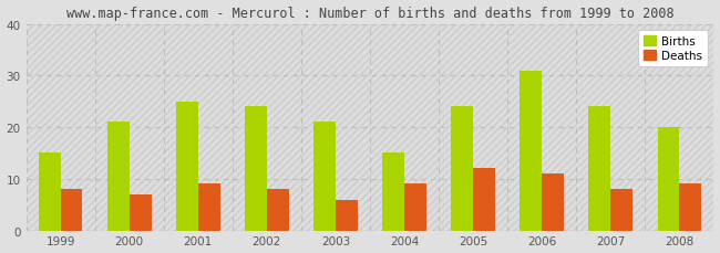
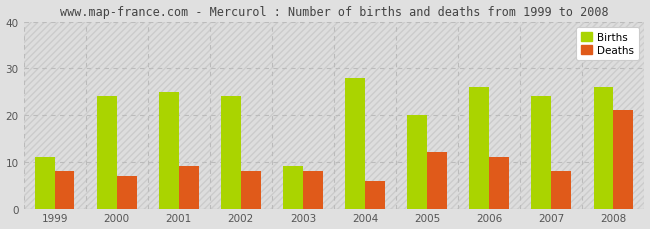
Births/1999: 15 -> 11
Births/2000: 21 -> 24
Births/2003: 21 -> 9
Deaths/2003: 6 -> 8
Births/2004: 15 -> 28
Deaths/2004: 9 -> 6
Births/2005: 24 -> 20
Births/2006: 31 -> 26
Births/2008: 20 -> 26
Deaths/2008: 9 -> 21
